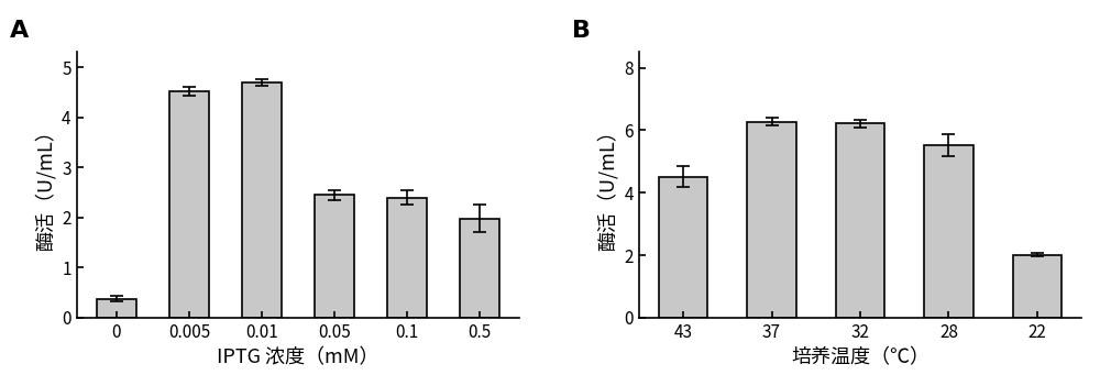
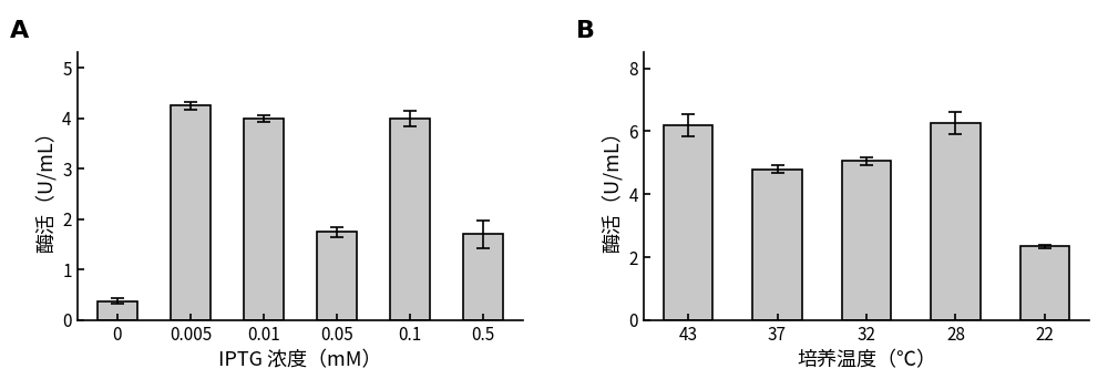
0.005: 4.52 -> 4.25
0.01: 4.70 -> 4.00
0.05: 2.45 -> 1.75
0.1: 2.40 -> 4.00
0.5: 1.98 -> 1.70
43: 4.52 -> 6.20
37: 6.28 -> 4.80
32: 6.22 -> 5.05
28: 5.52 -> 6.25
22: 2.02 -> 2.35
